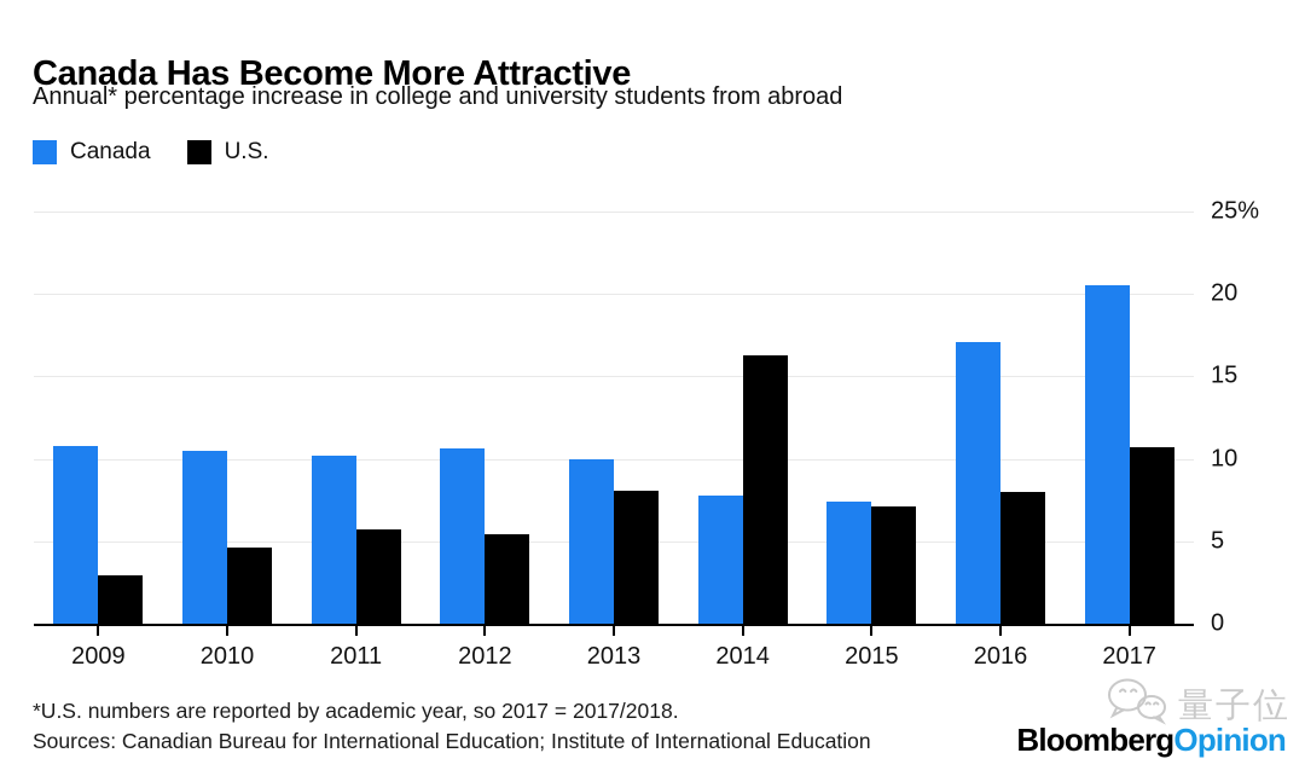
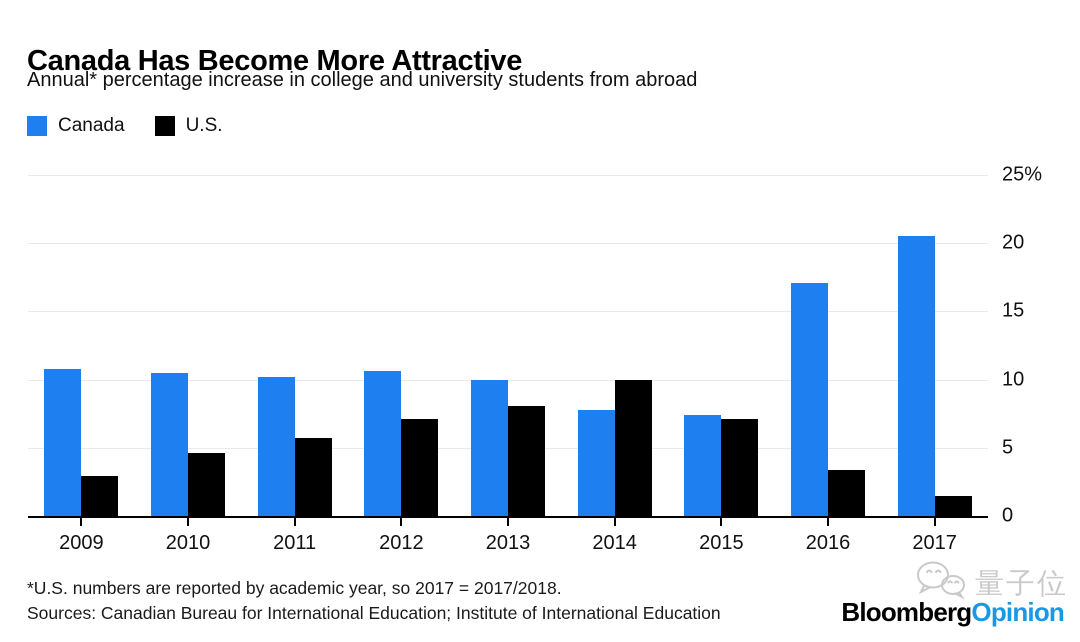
U.S./2012: 5.4% -> 7.1%
U.S./2014: 16.3% -> 10.0%
U.S./2016: 8.0% -> 3.4%
U.S./2017: 10.7% -> 1.5%
